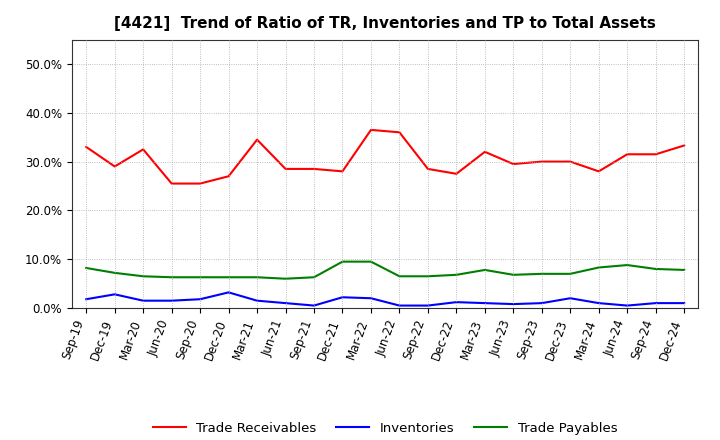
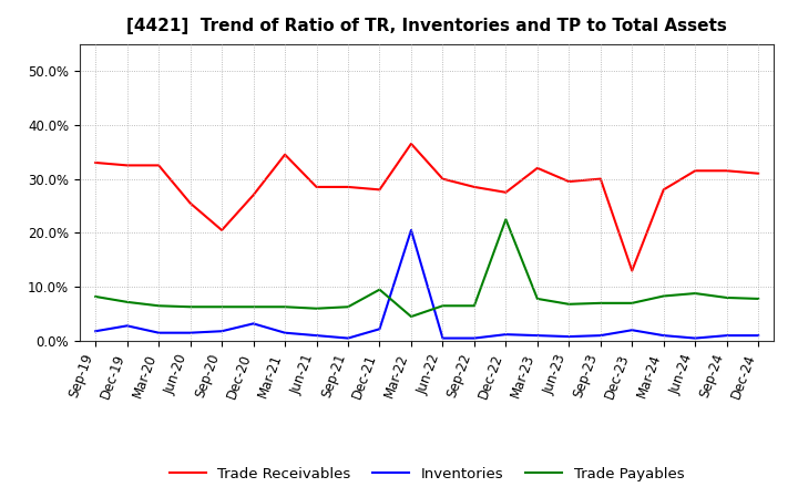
Trade Receivables/Dec-19: 29.0% -> 32.5%
Trade Receivables/Sep-20: 25.5% -> 20.5%
Inventories/Mar-22: 2.0% -> 20.5%
Trade Payables/Mar-22: 9.5% -> 4.5%
Trade Receivables/Jun-22: 36.0% -> 30.0%
Trade Payables/Dec-22: 6.8% -> 22.5%
Trade Receivables/Dec-23: 30.0% -> 13.0%
Trade Receivables/Dec-24: 33.3% -> 31.0%
